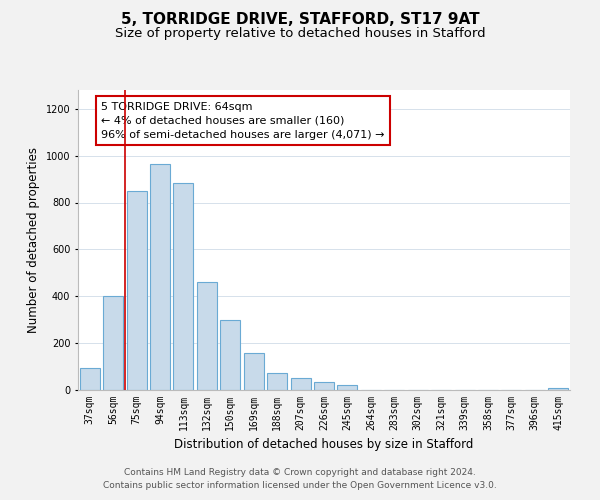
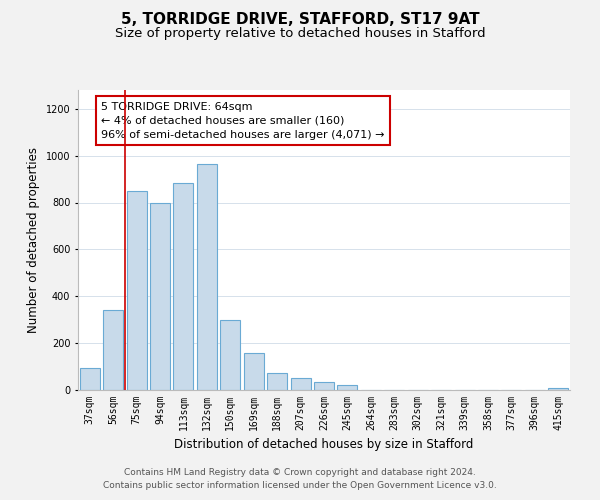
56sqm: 400 -> 340
94sqm: 965 -> 800
132sqm: 460 -> 965
